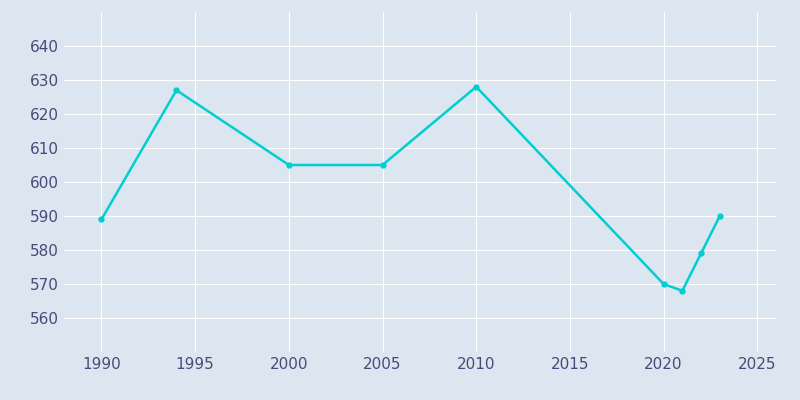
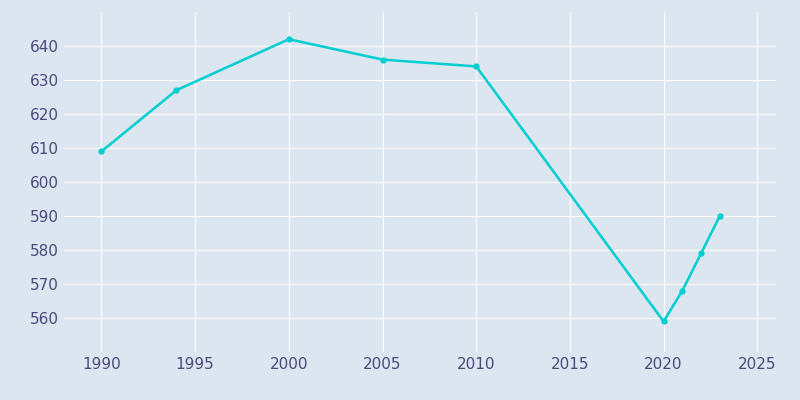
1990: 589 -> 609
2000: 605 -> 642
2005: 605 -> 636
2010: 628 -> 634
2020: 570 -> 559
